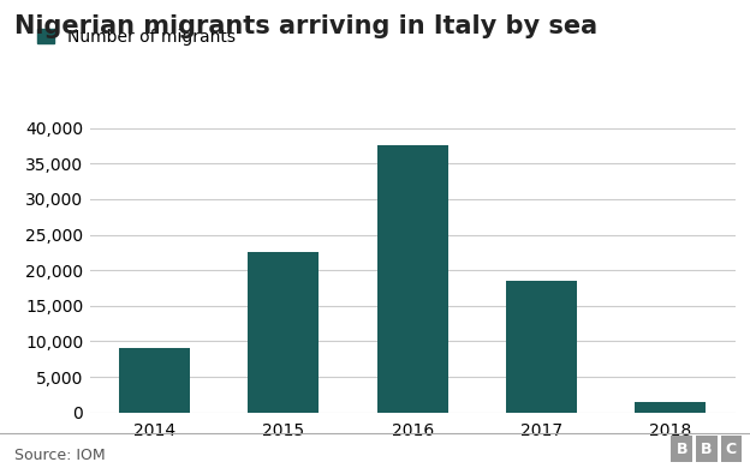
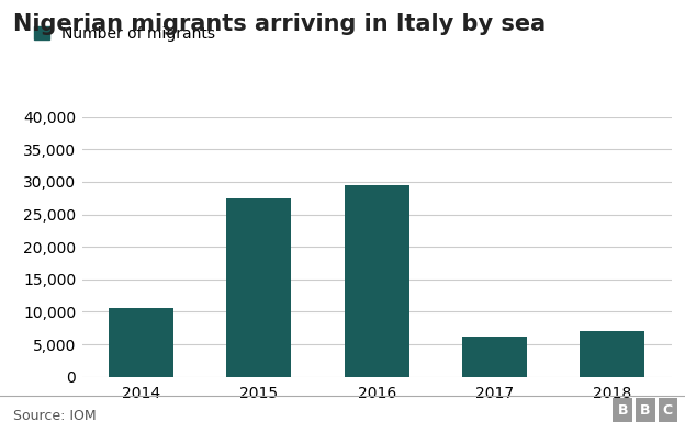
2014: 9,000 -> 10,600
2015: 22,500 -> 27,400
2016: 37,500 -> 29,400
2017: 18,500 -> 6,200
2018: 1,400 -> 7,000
